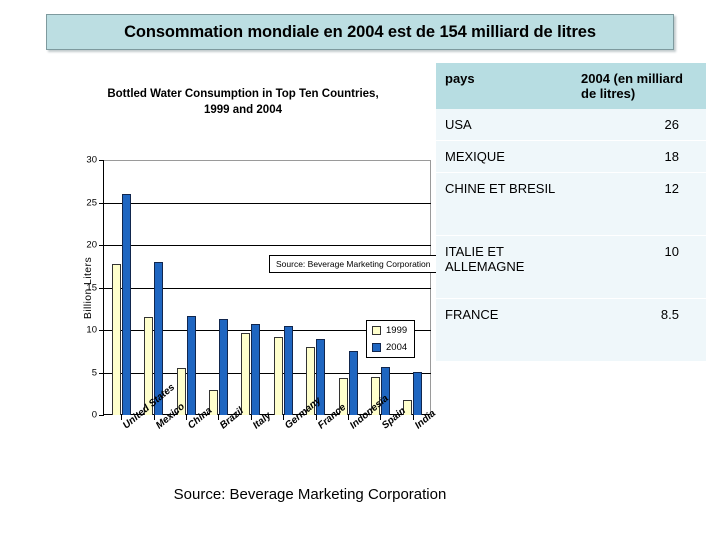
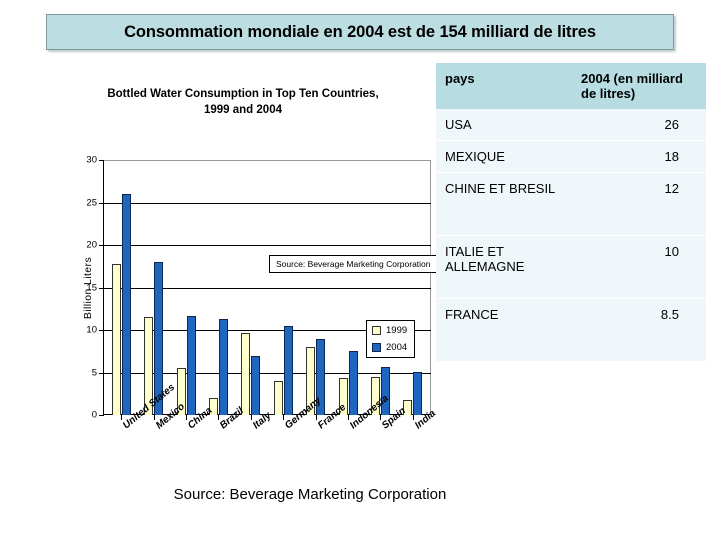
1999/Brazil: 3 -> 2
2004/Italy: 11 -> 7
1999/Germany: 9 -> 4
